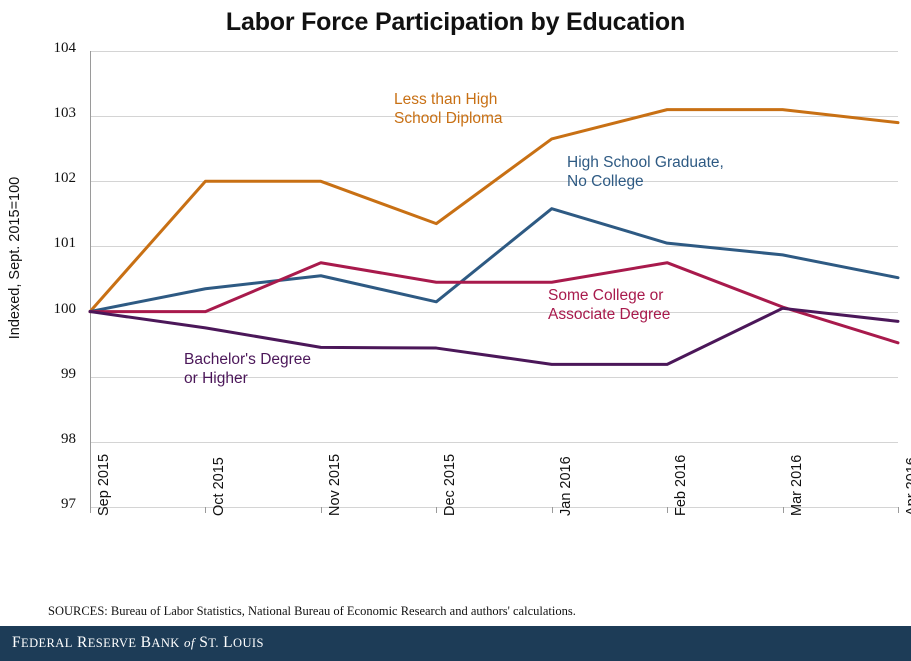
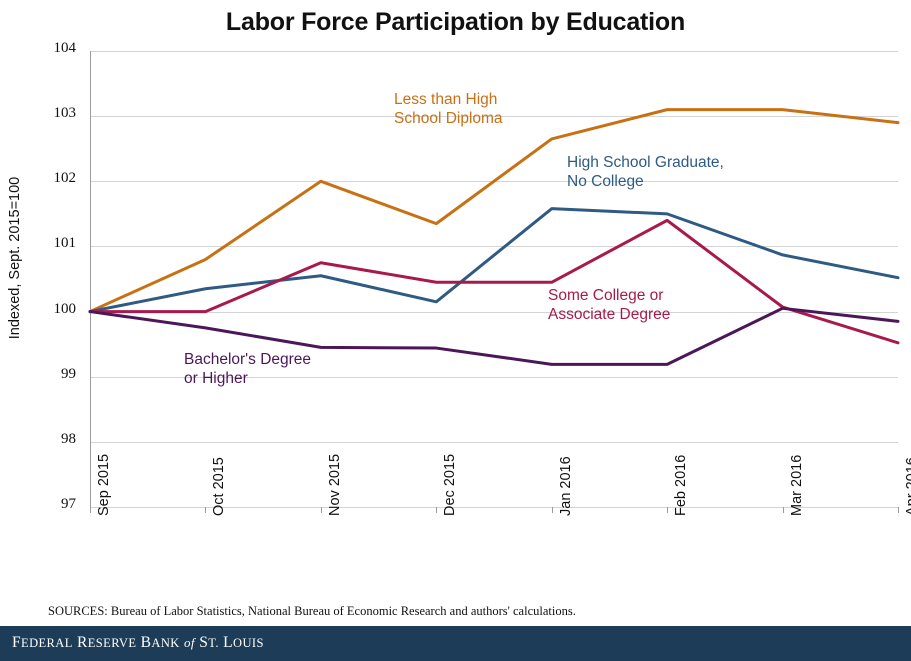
Less than High School Diploma/Oct 2015: 102.0 -> 100.8
High School Graduate, No College/Feb 2016: 101.0 -> 101.5
Some College or Associate Degree/Feb 2016: 100.8 -> 101.4
